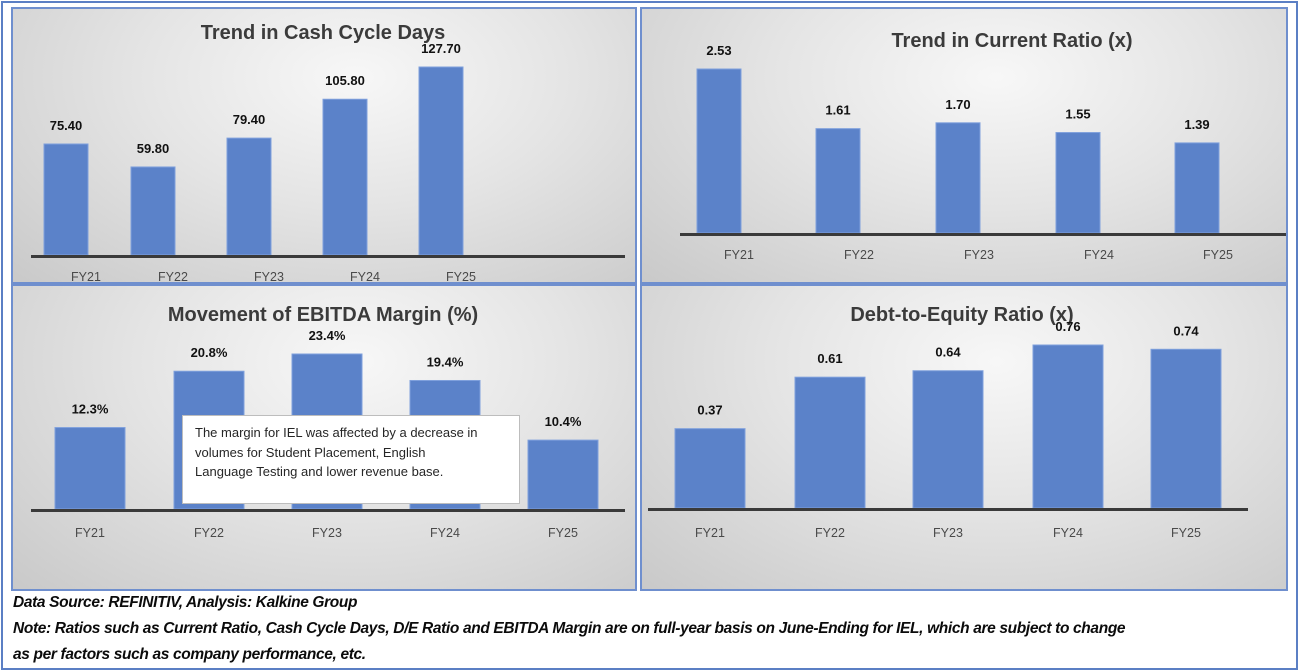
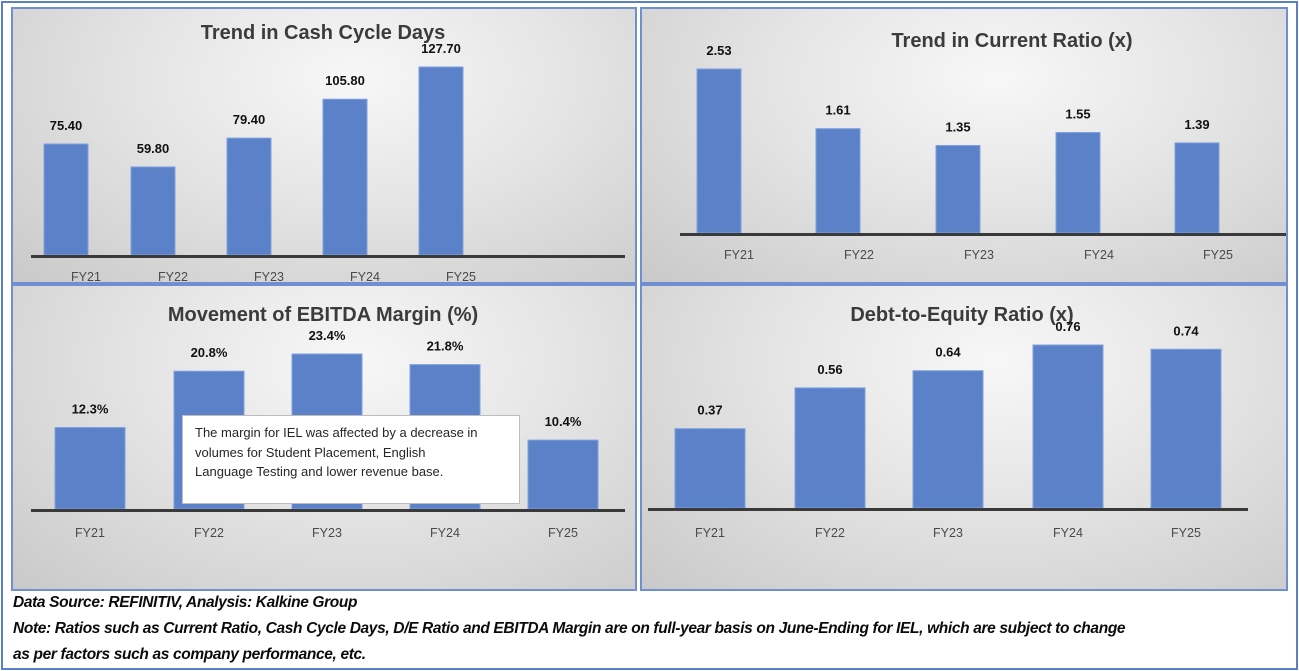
Trend in Current Ratio (x)/FY23: 1.70 -> 1.35
Movement of EBITDA Margin (%)/FY24: 19.4% -> 21.8%
Debt-to-Equity Ratio (x)/FY22: 0.61 -> 0.56
